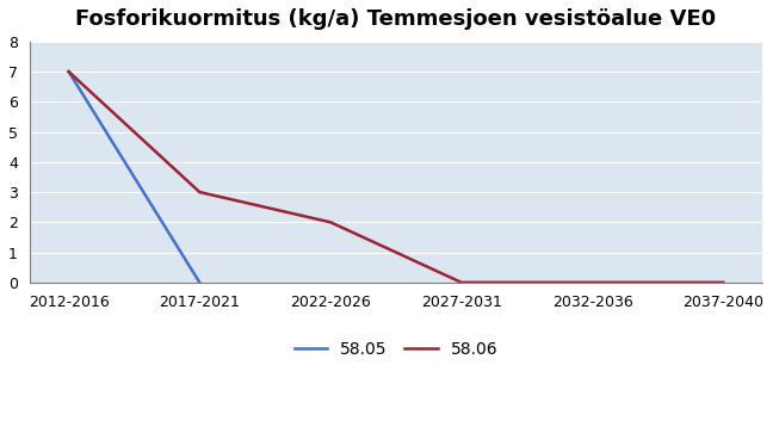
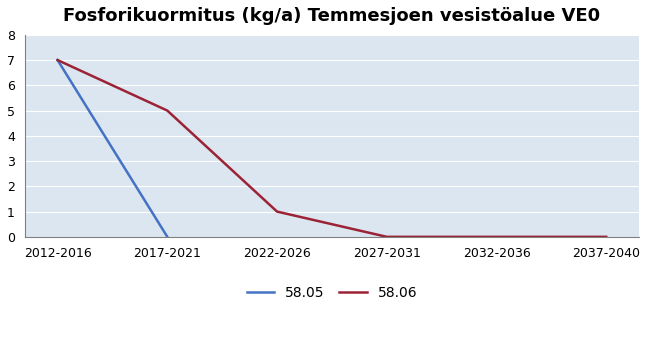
2017-2021: 3 -> 5
2022-2026: 2 -> 1
